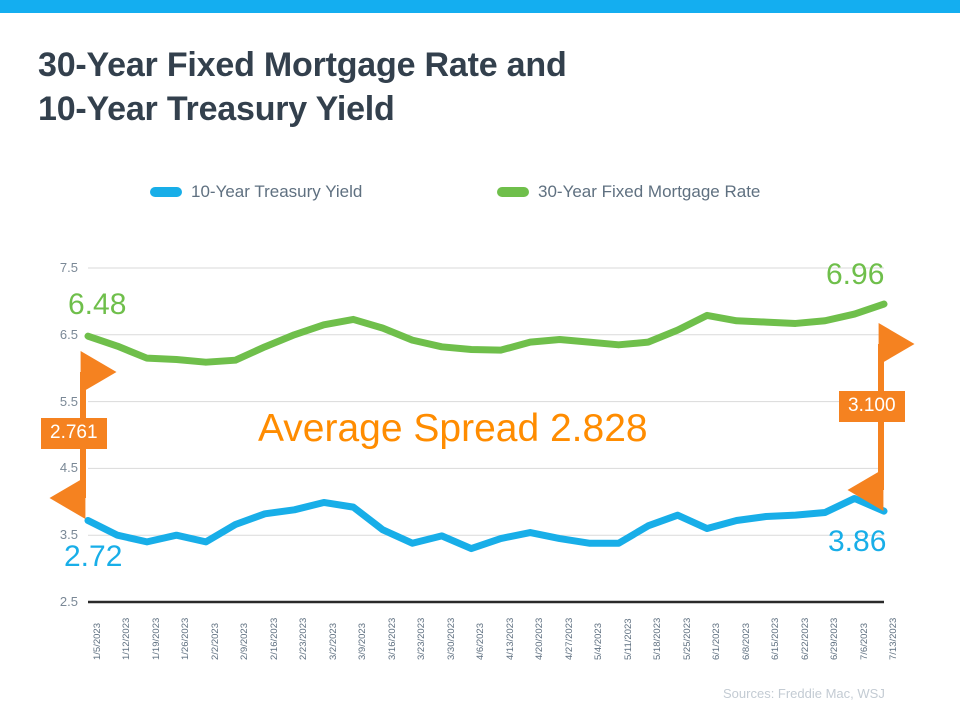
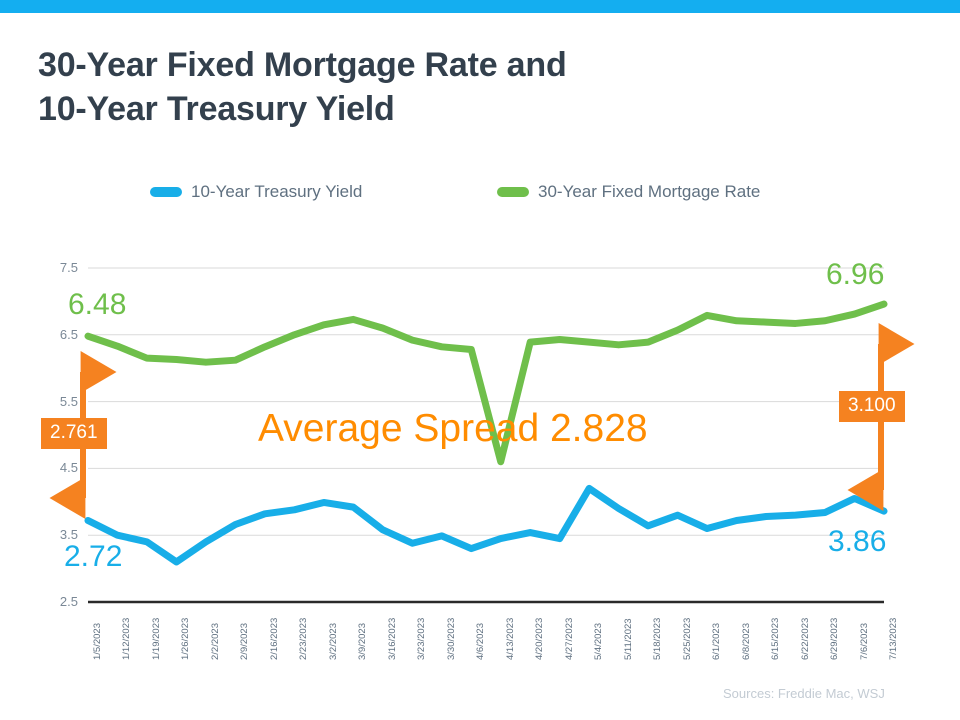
10-Year Treasury Yield/1/26/2023: 3.5 -> 3.1
30-Year Fixed Mortgage Rate/4/13/2023: 6.3 -> 4.6
10-Year Treasury Yield/5/4/2023: 3.4 -> 4.2
10-Year Treasury Yield/5/11/2023: 3.4 -> 3.9
